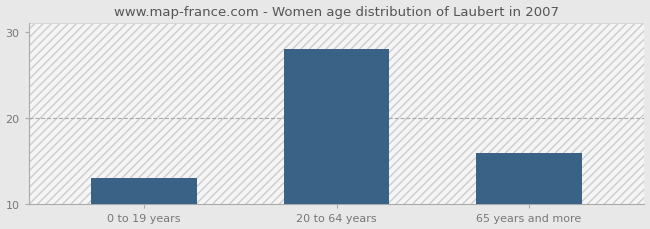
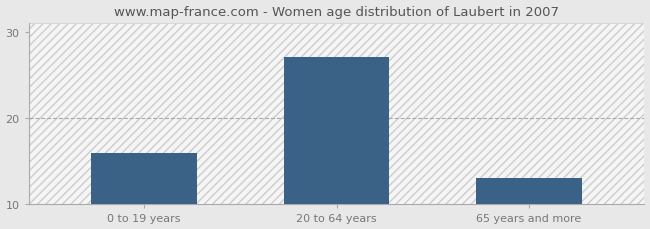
0 to 19 years: 13 -> 16
20 to 64 years: 28 -> 27
65 years and more: 16 -> 13
